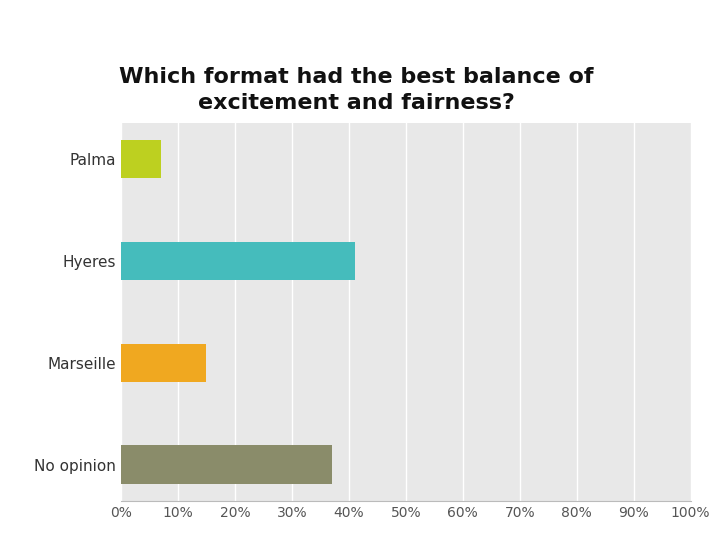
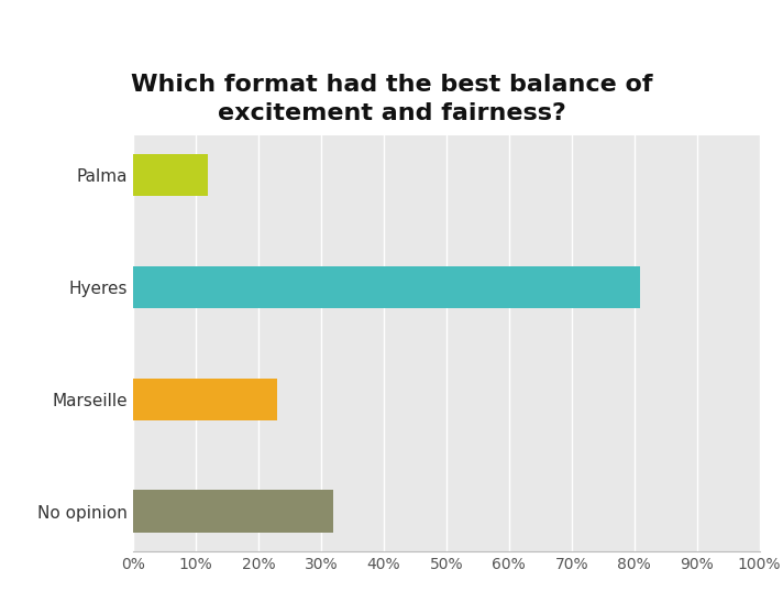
Palma: 7% -> 12%
Hyeres: 41% -> 81%
Marseille: 15% -> 23%
No opinion: 37% -> 32%
